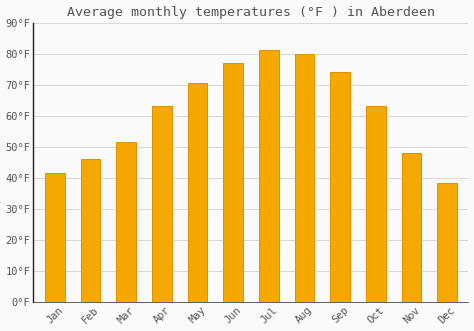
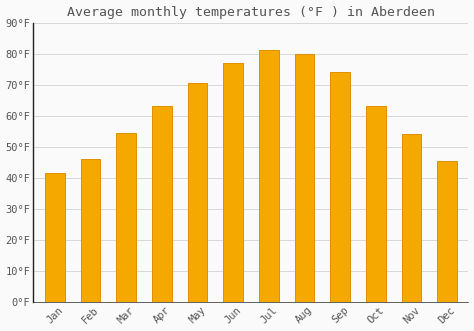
Mar: 51.5°F -> 54.5°F
Nov: 48.0°F -> 54.0°F
Dec: 38.5°F -> 45.5°F
